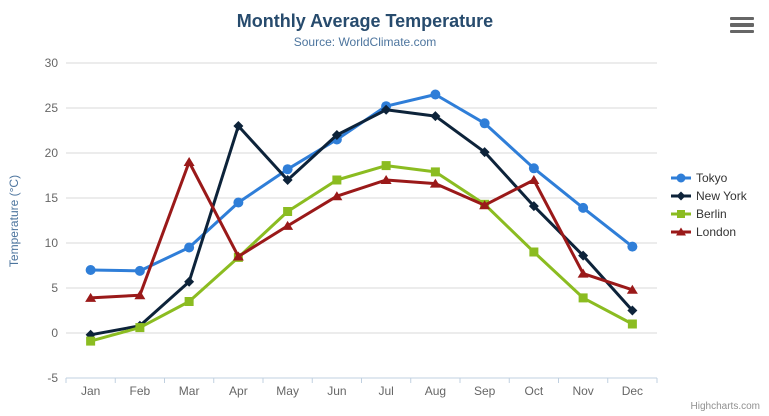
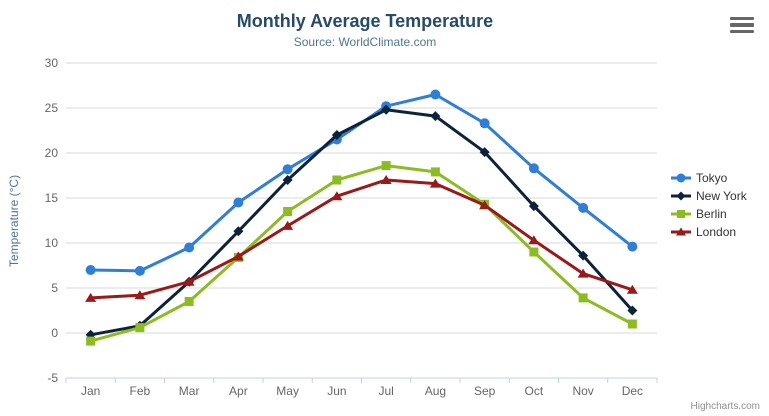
London/Mar: 19 -> 6
New York/Apr: 23 -> 11
London/Oct: 17 -> 10
